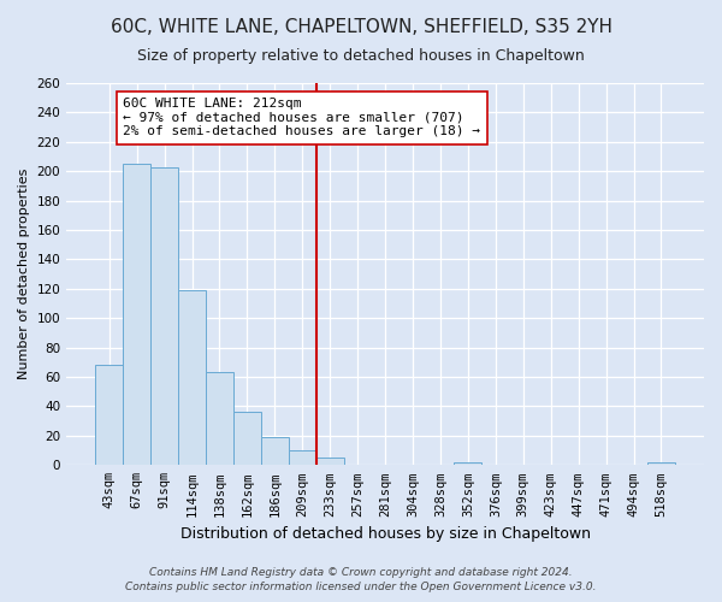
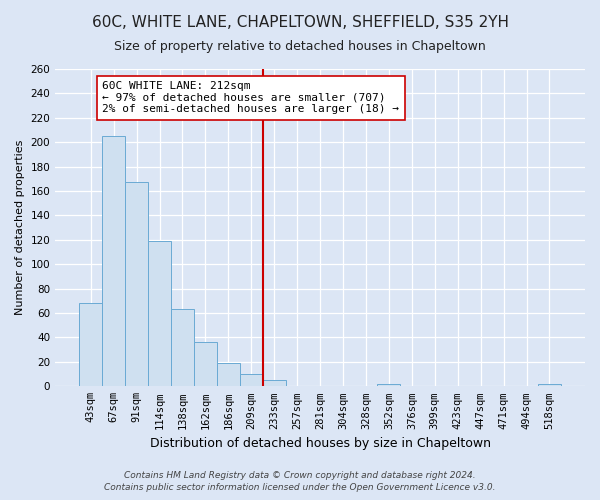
91sqm: 203 -> 167
